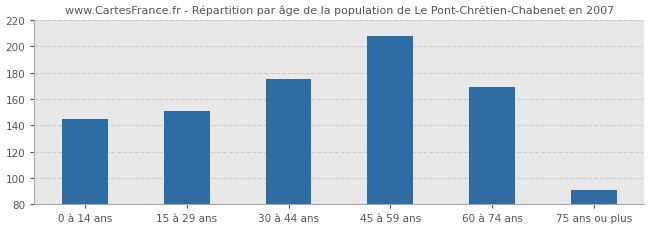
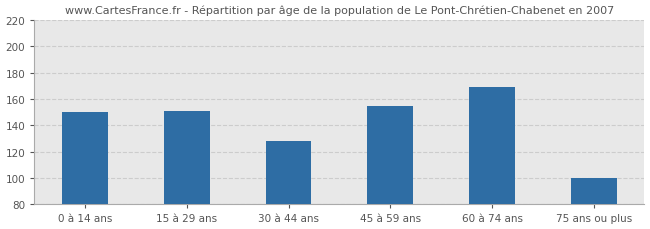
0 à 14 ans: 145 -> 150
30 à 44 ans: 175 -> 128
45 à 59 ans: 208 -> 155
75 ans ou plus: 91 -> 100
